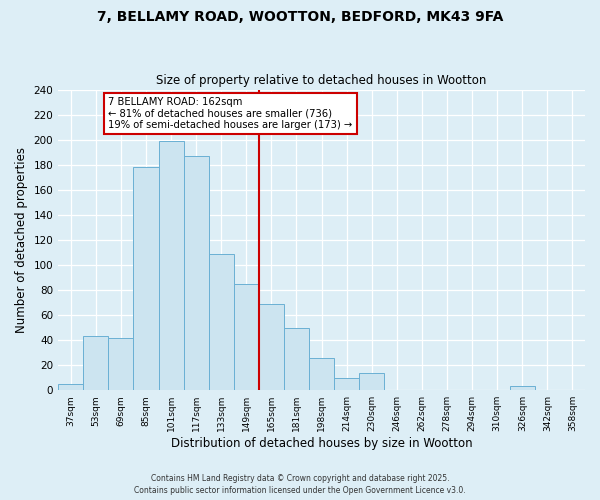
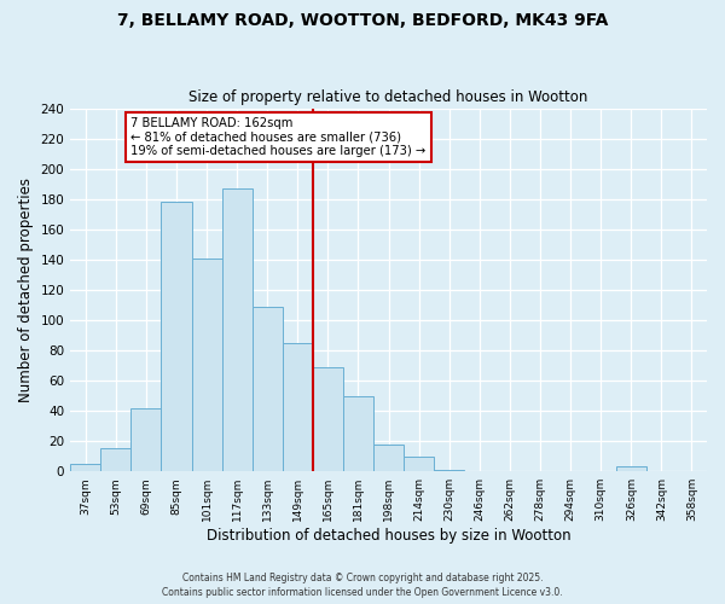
53sqm: 43 -> 15
101sqm: 199 -> 141
198sqm: 26 -> 18
230sqm: 14 -> 1
